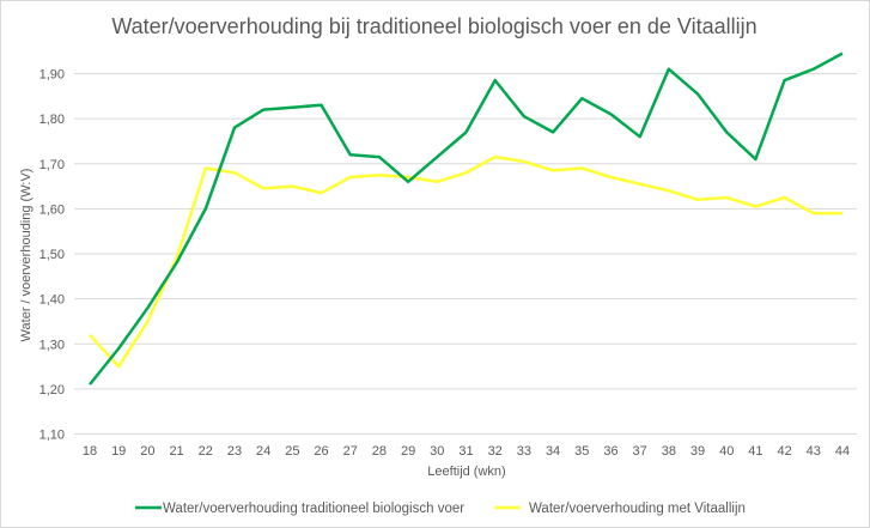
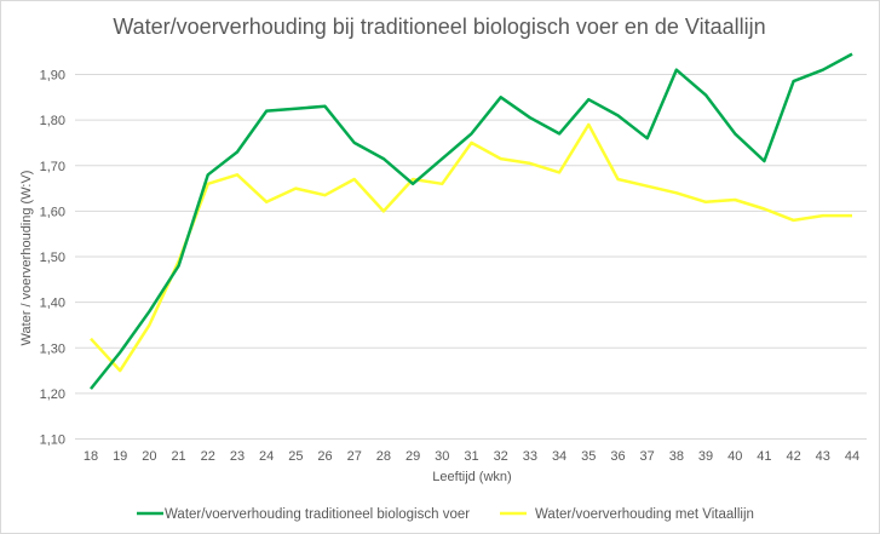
Water/voerverhouding traditioneel biologisch voer/22: 1,60 -> 1,68
Water/voerverhouding met Vitaallijn/22: 1,69 -> 1,66
Water/voerverhouding traditioneel biologisch voer/23: 1,78 -> 1,73
Water/voerverhouding met Vitaallijn/24: 1,65 -> 1,62
Water/voerverhouding traditioneel biologisch voer/27: 1,72 -> 1,75
Water/voerverhouding met Vitaallijn/28: 1,68 -> 1,60
Water/voerverhouding met Vitaallijn/31: 1,68 -> 1,75
Water/voerverhouding traditioneel biologisch voer/32: 1,89 -> 1,85
Water/voerverhouding met Vitaallijn/35: 1,69 -> 1,79
Water/voerverhouding met Vitaallijn/42: 1,62 -> 1,58
